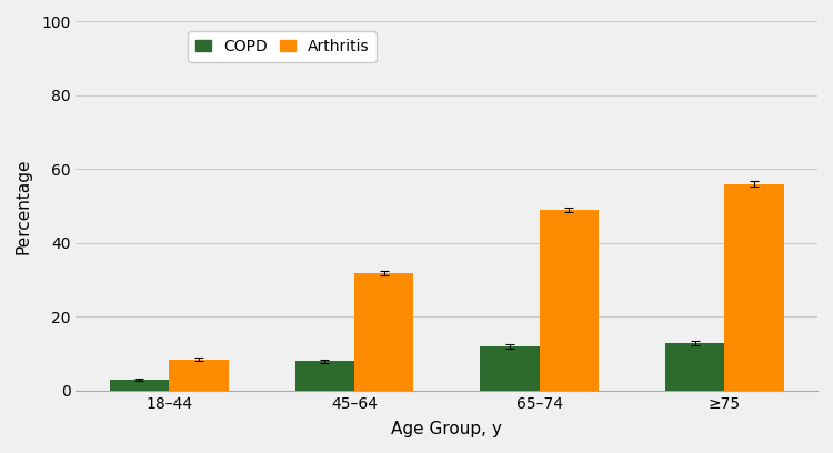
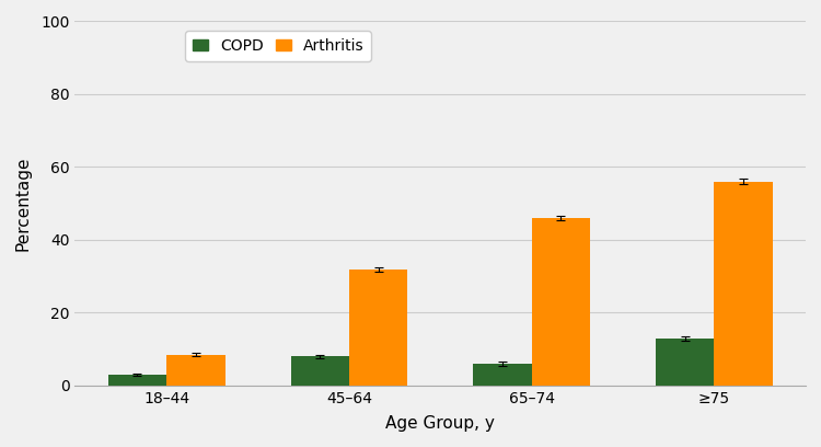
COPD/65–74: 12 -> 6
Arthritis/65–74: 49.0 -> 46.0
